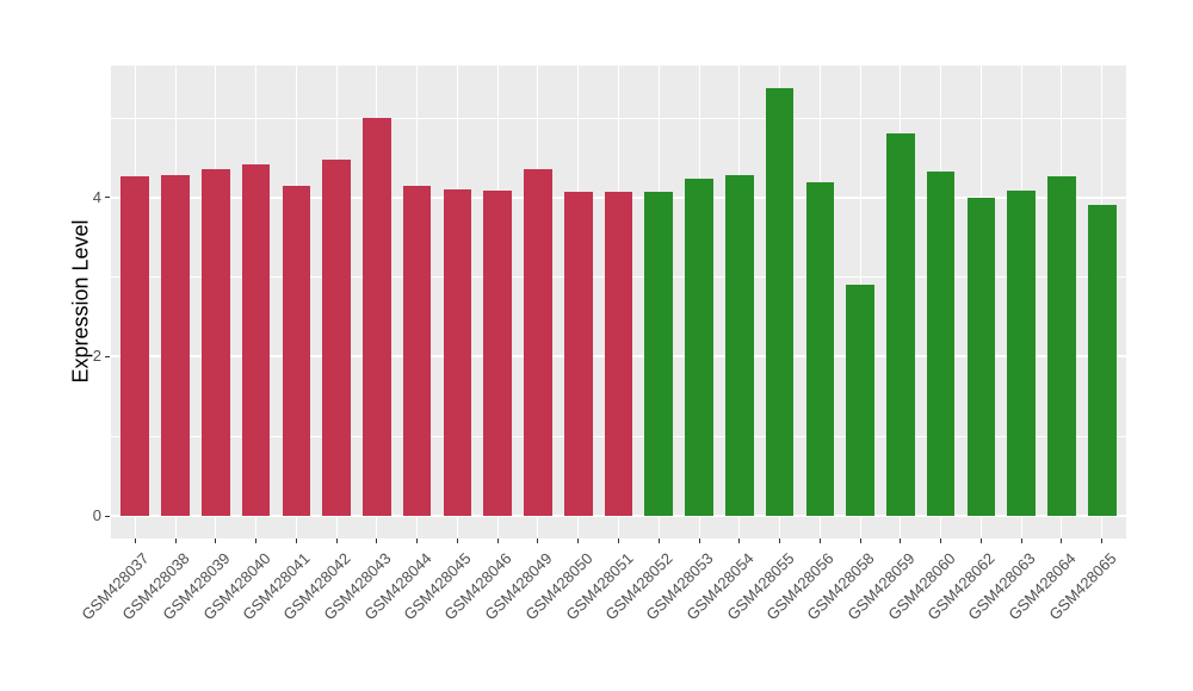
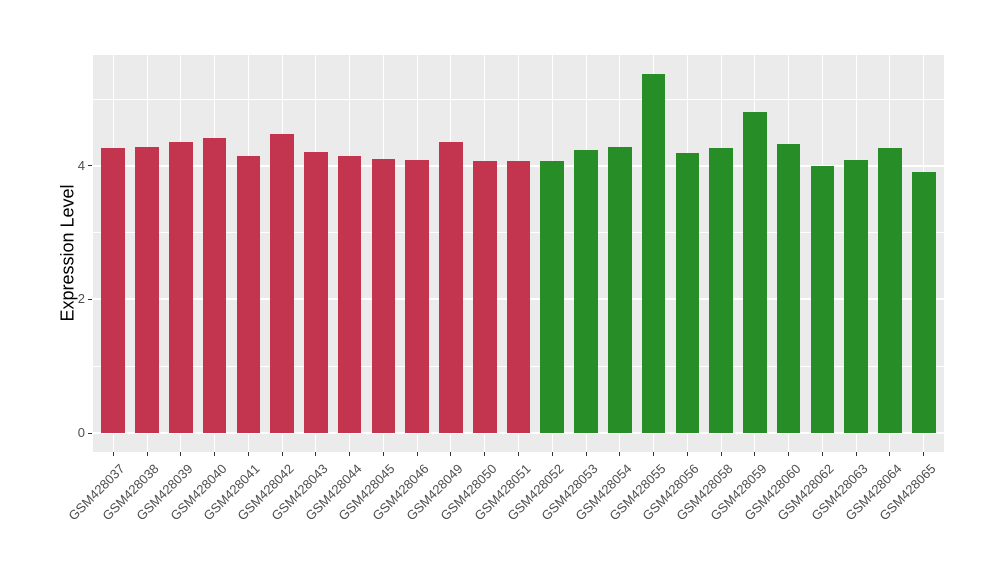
GSM428043: 5.0 -> 4.2
GSM428058: 2.9 -> 4.3
